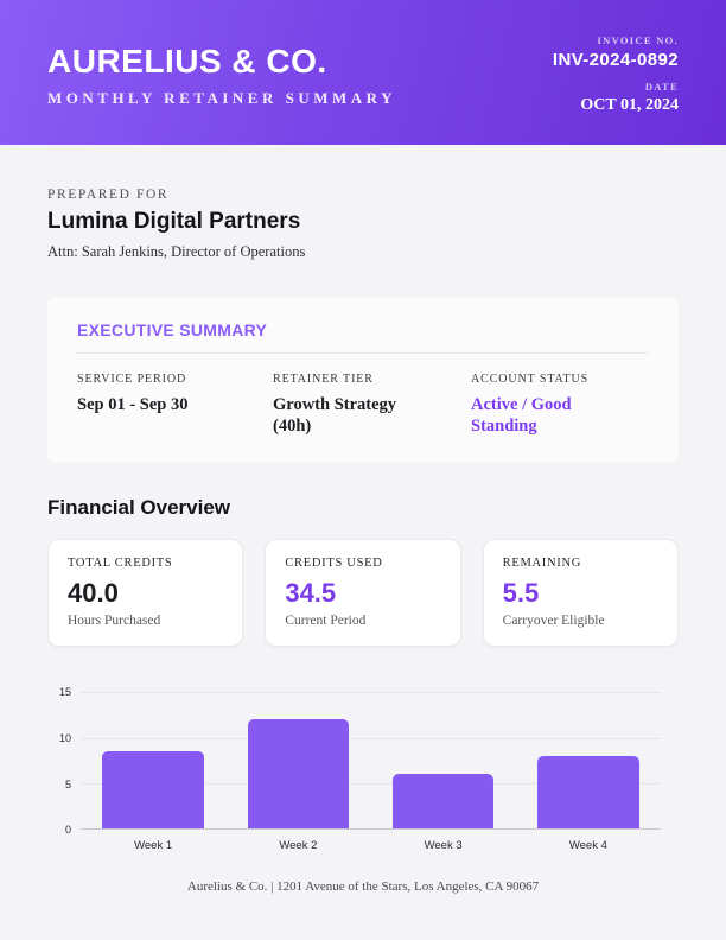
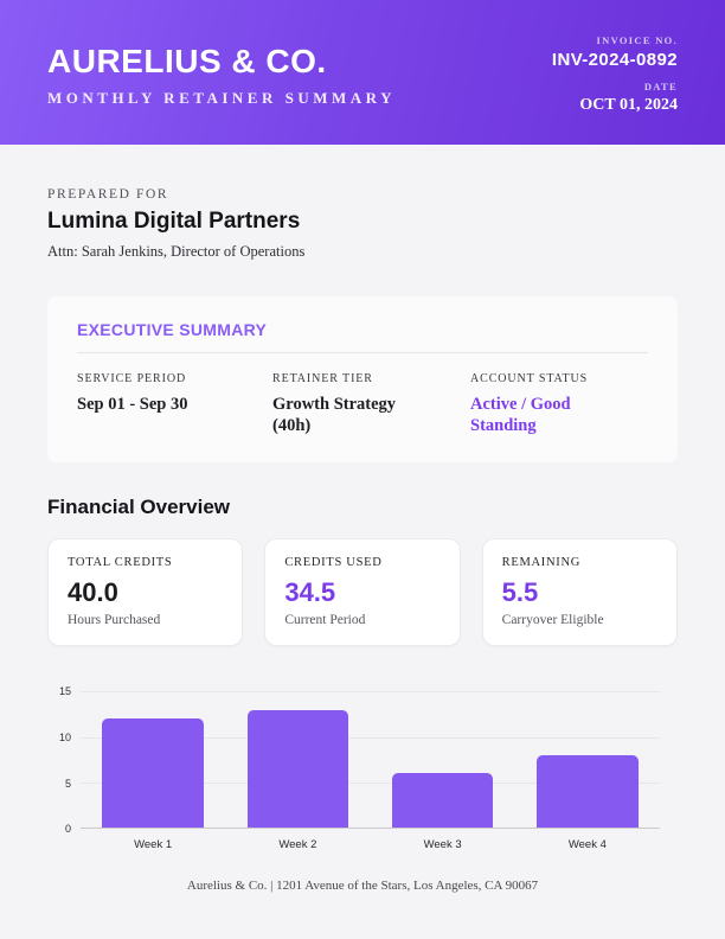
Week 1: 8 -> 12
Week 2: 12 -> 13
